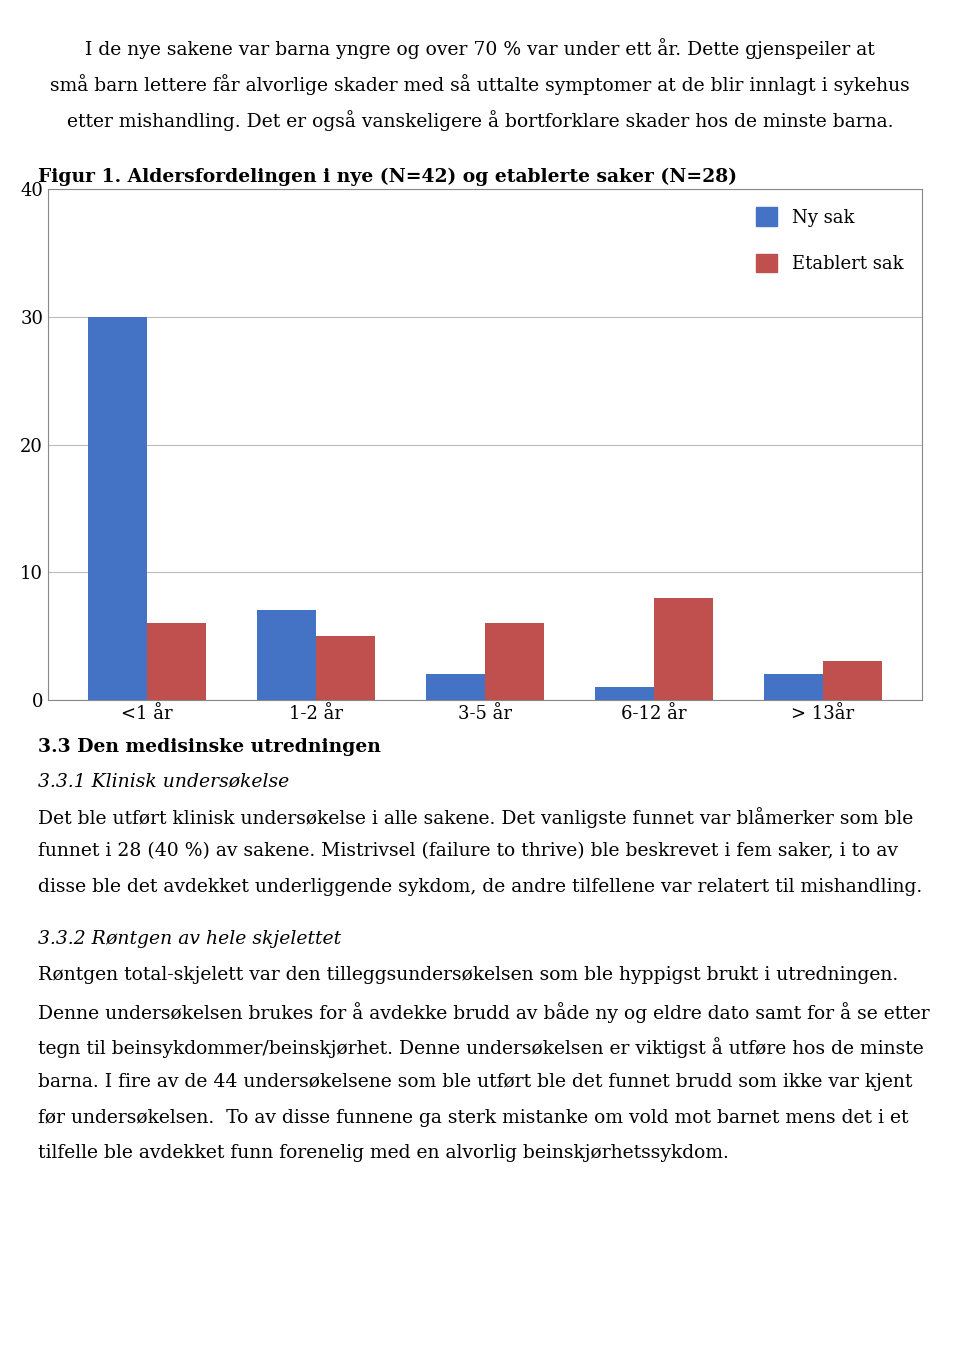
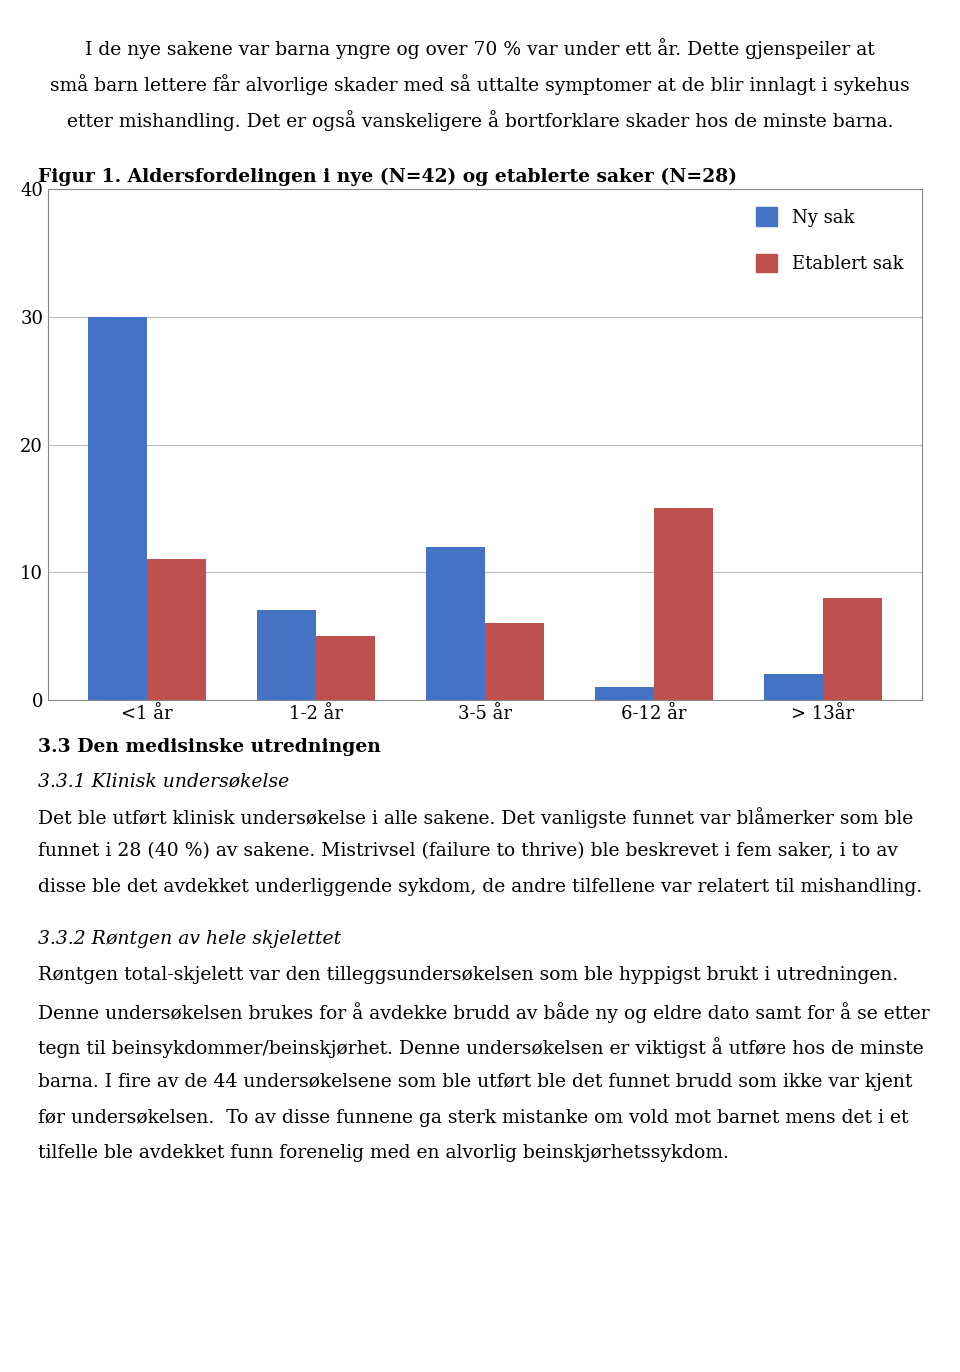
Etablert sak/<1 år: 6 -> 11
Ny sak/3-5 år: 2 -> 12
Etablert sak/6-12 år: 8 -> 15
Etablert sak/> 13år: 3 -> 8
